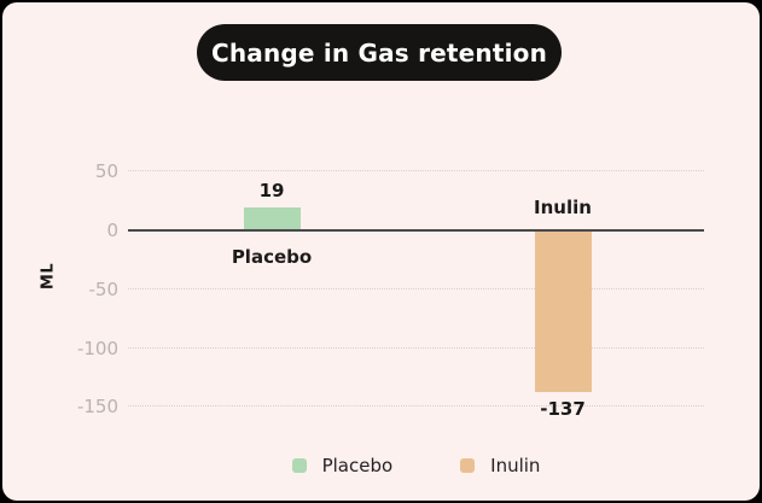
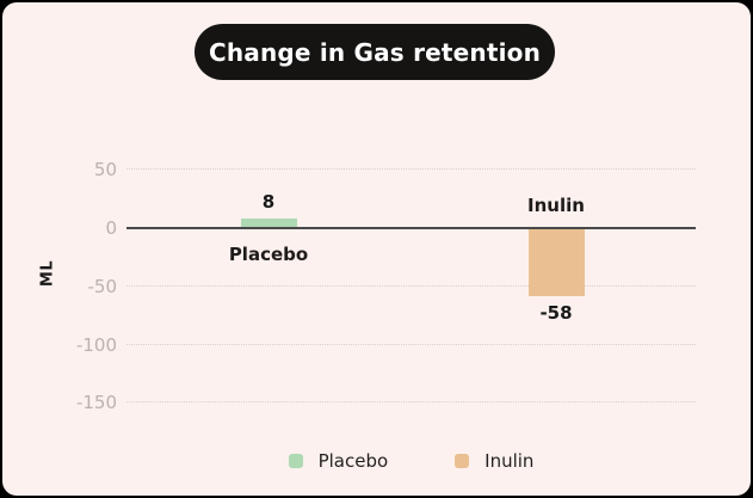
Placebo: 19 -> 8
Inulin: -137 -> -58
